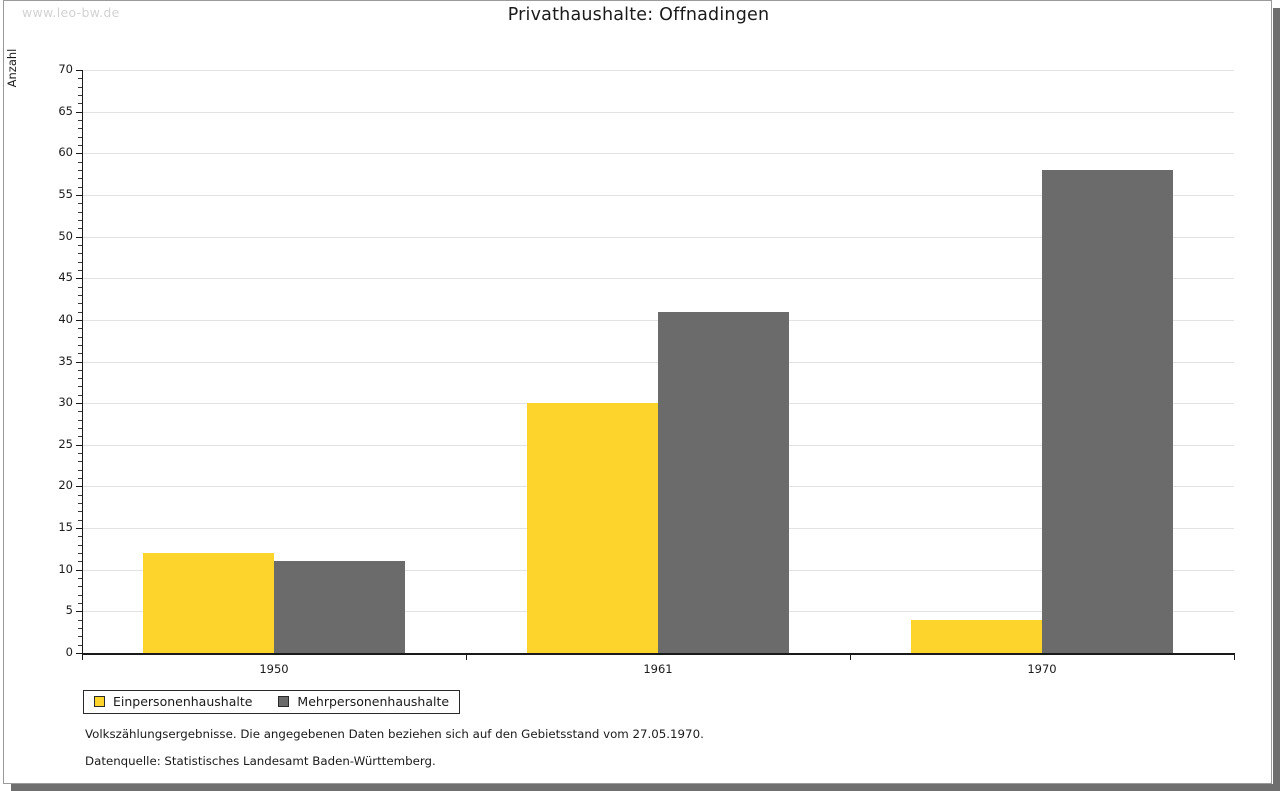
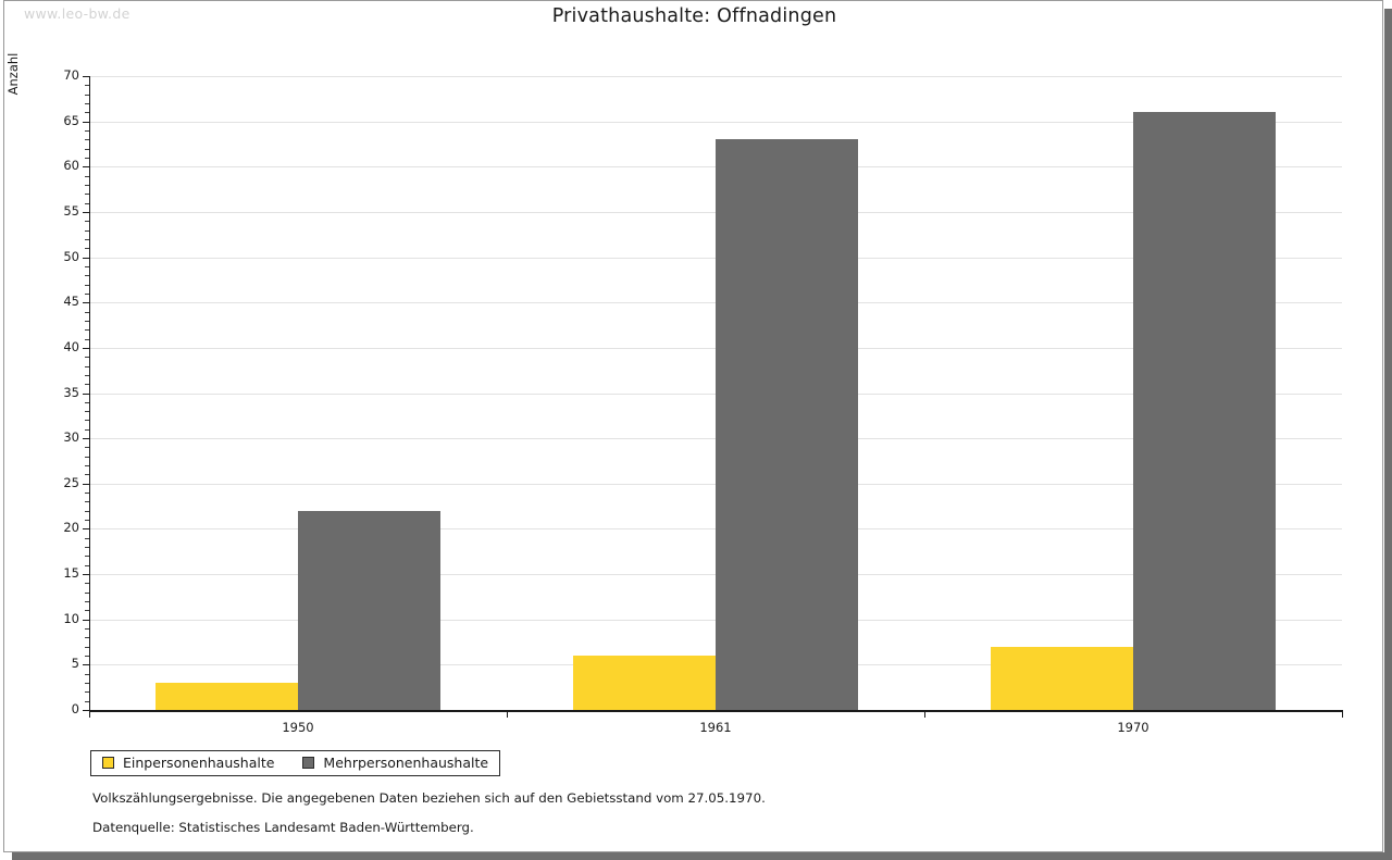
Einpersonenhaushalte/1950: 12 -> 3
Mehrpersonenhaushalte/1950: 11 -> 22
Einpersonenhaushalte/1961: 30 -> 6
Mehrpersonenhaushalte/1961: 41 -> 63
Einpersonenhaushalte/1970: 4 -> 7
Mehrpersonenhaushalte/1970: 58 -> 66
